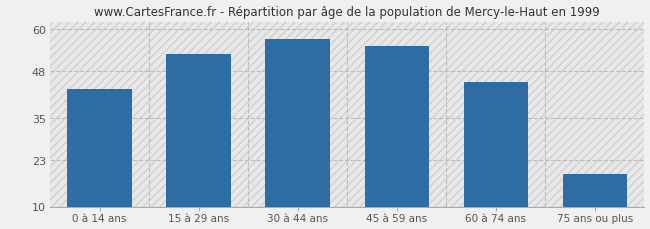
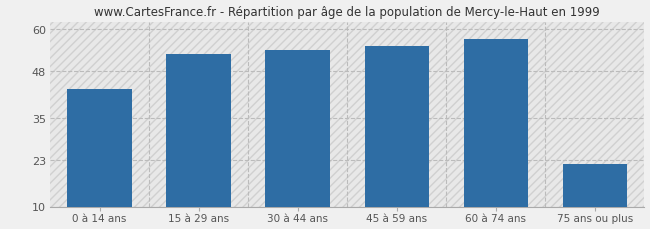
30 à 44 ans: 57 -> 54
60 à 74 ans: 45 -> 57
75 ans ou plus: 19 -> 22
